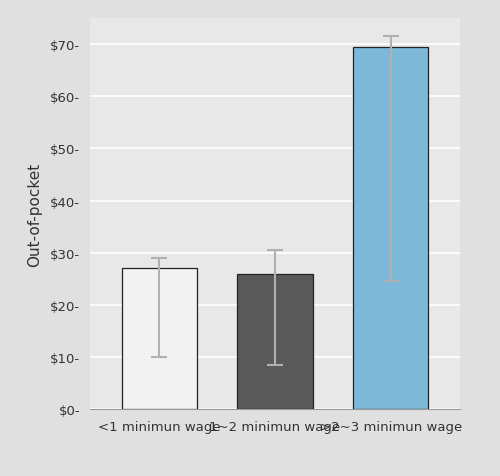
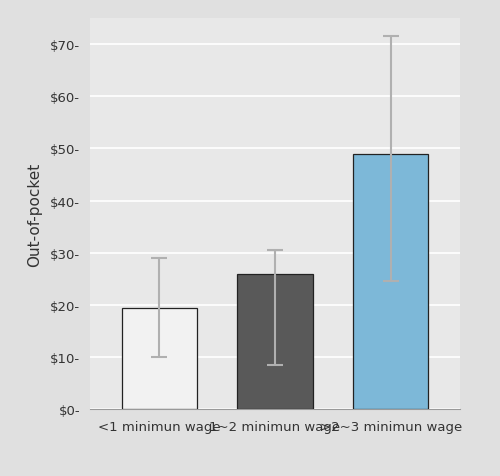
<1 minimun wage: $27.0- -> $19.5-
>2~3 minimun wage: $69.4- -> $49.0-
